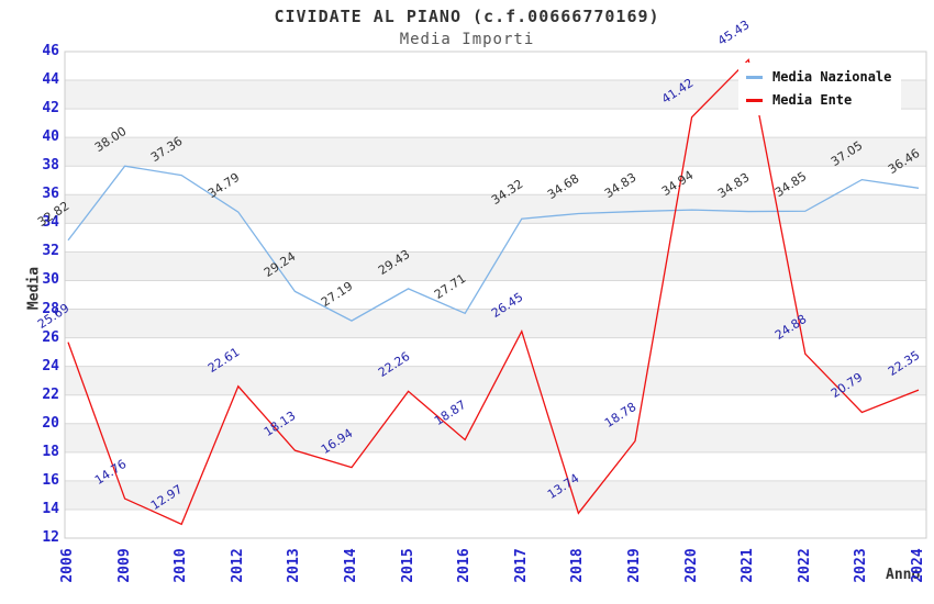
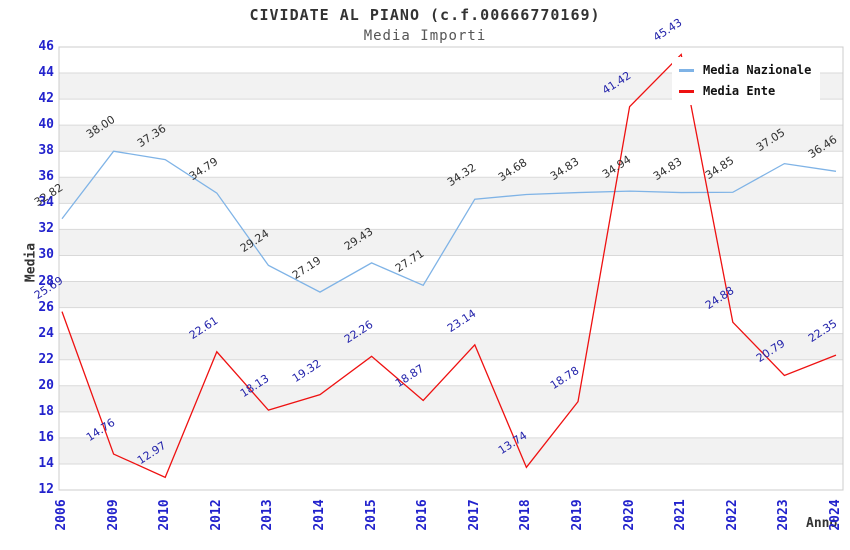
Media Ente/2014: 16.94 -> 19.32
Media Ente/2017: 26.45 -> 23.14
